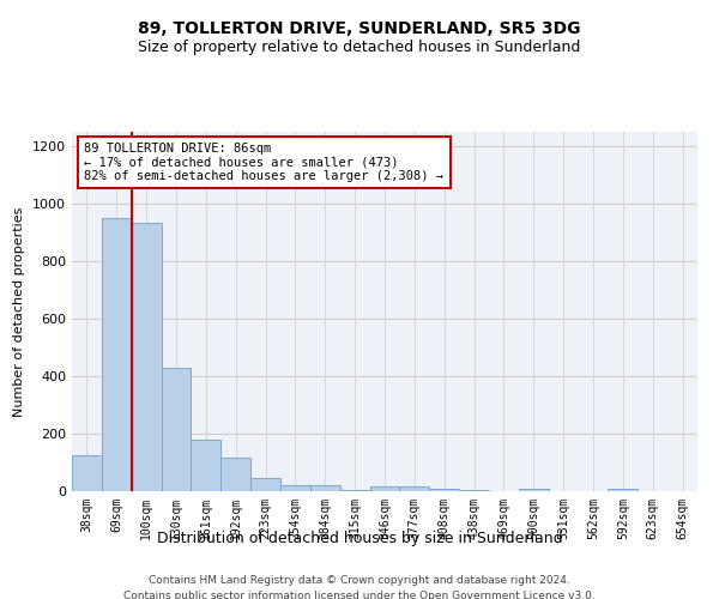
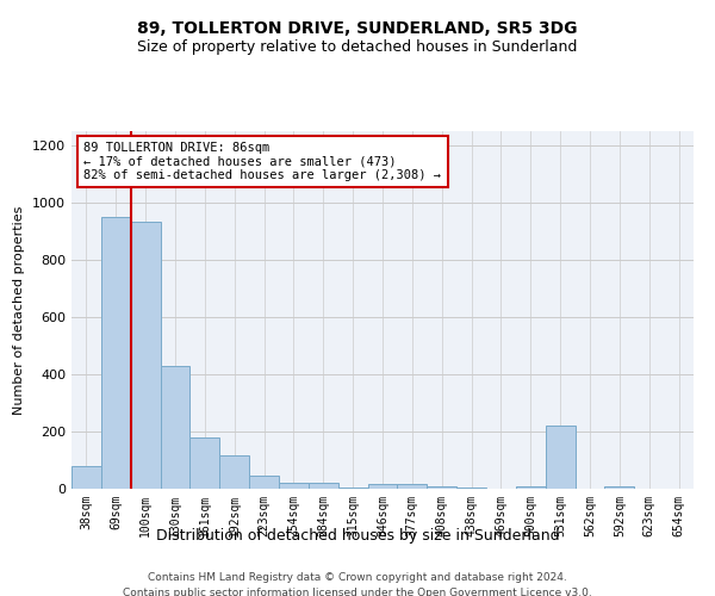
38sqm: 125 -> 80
531sqm: 2 -> 220
